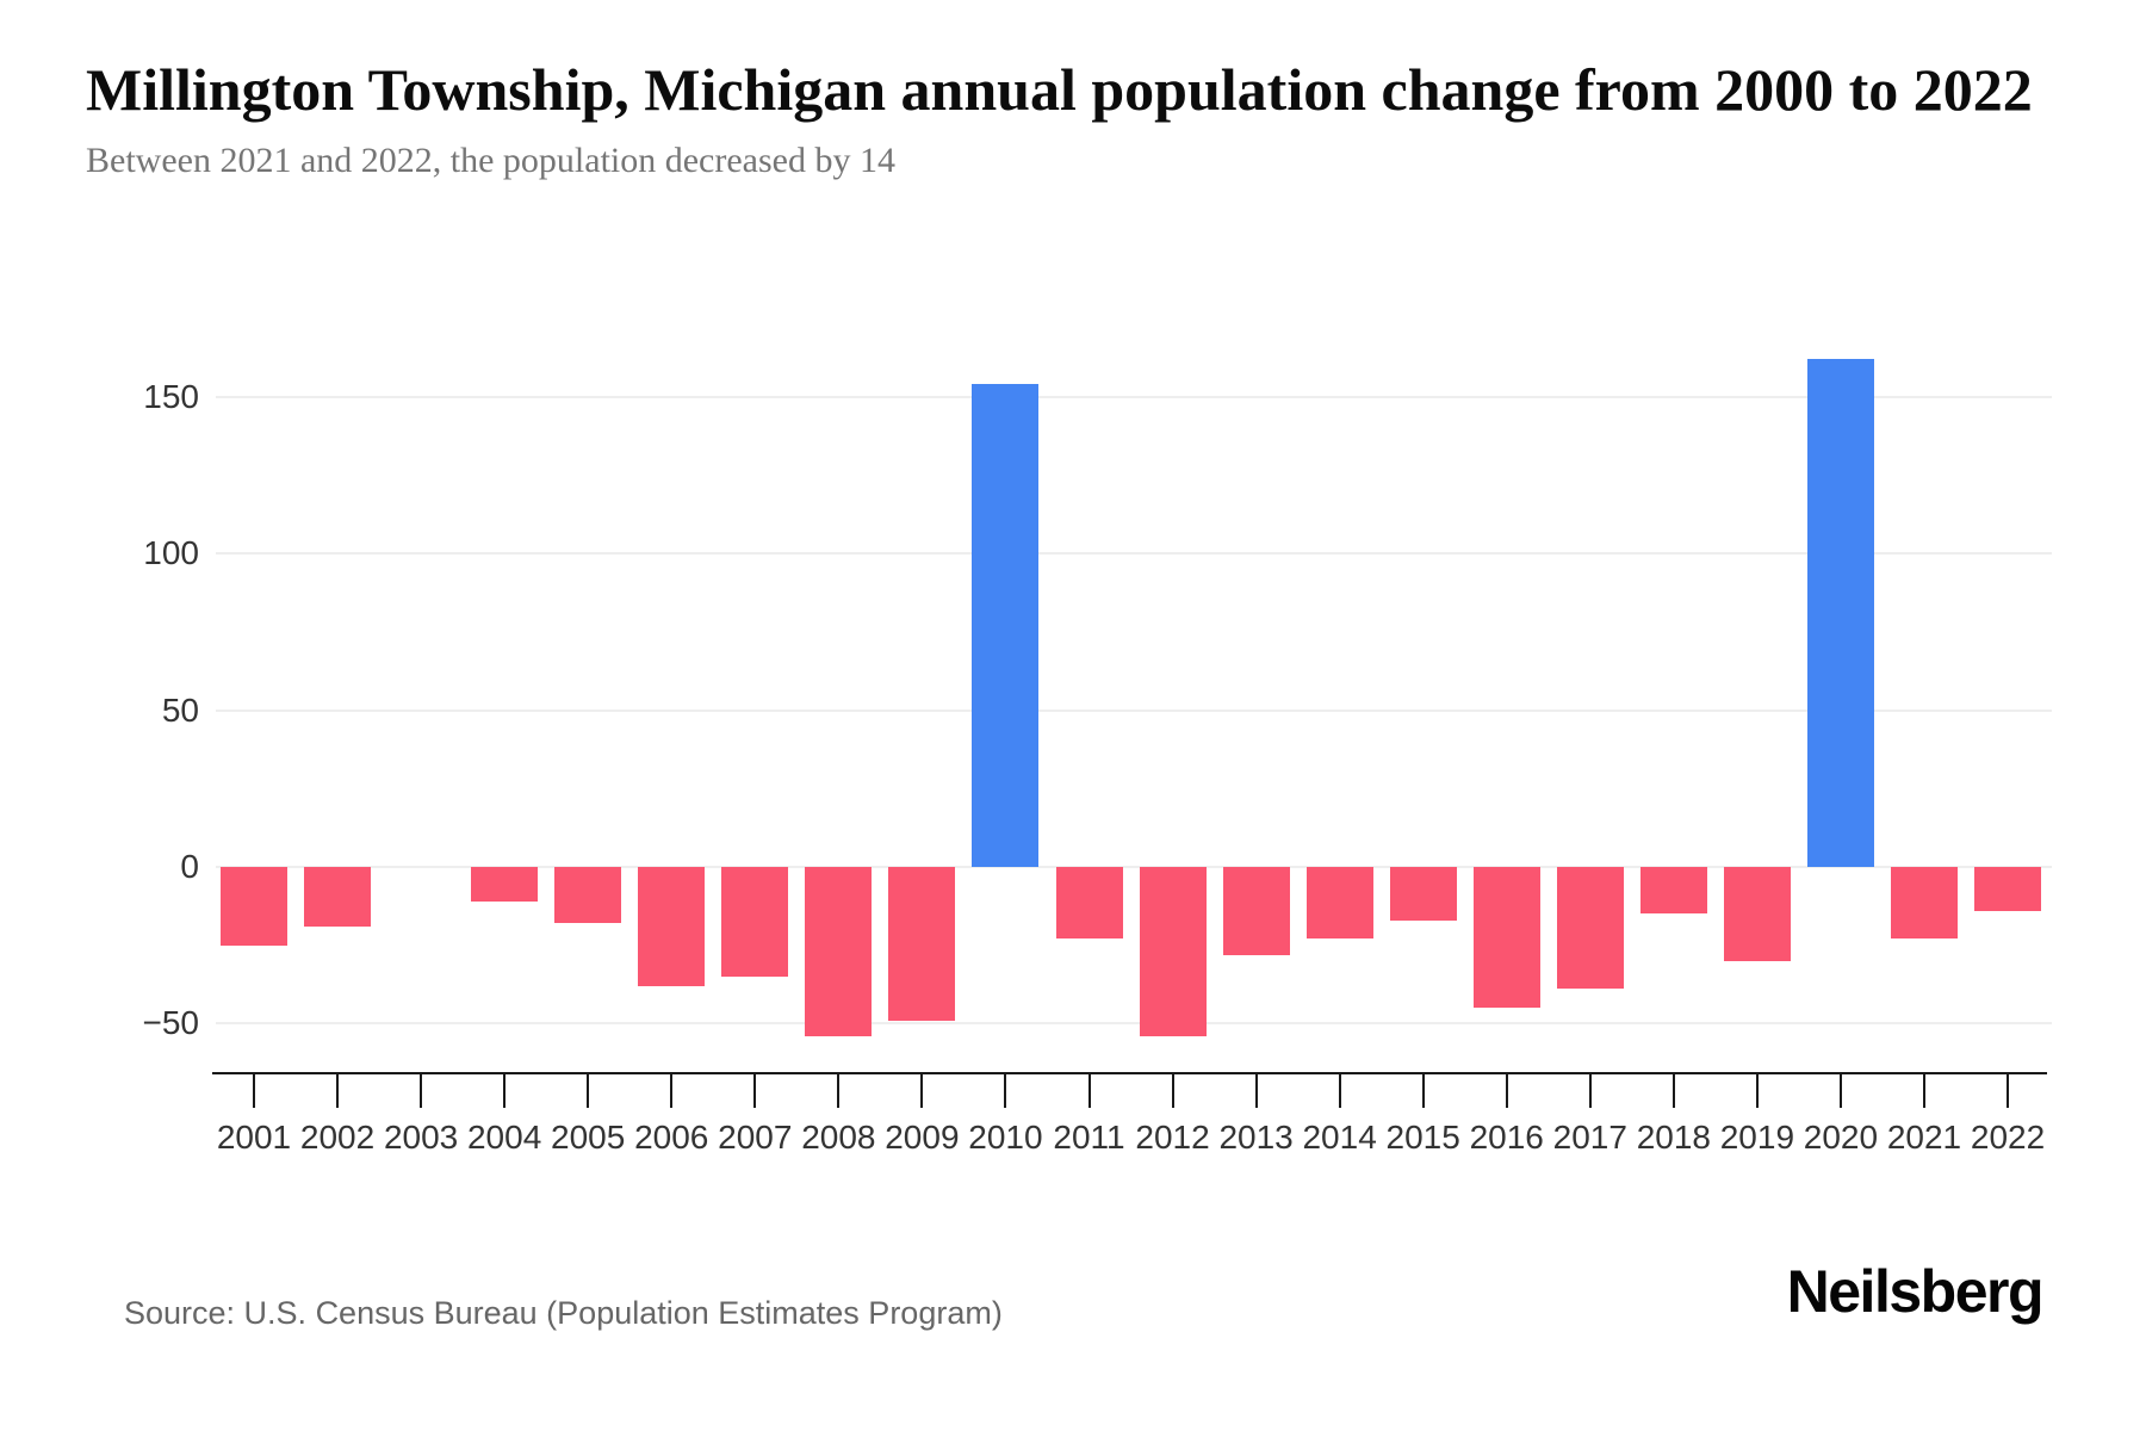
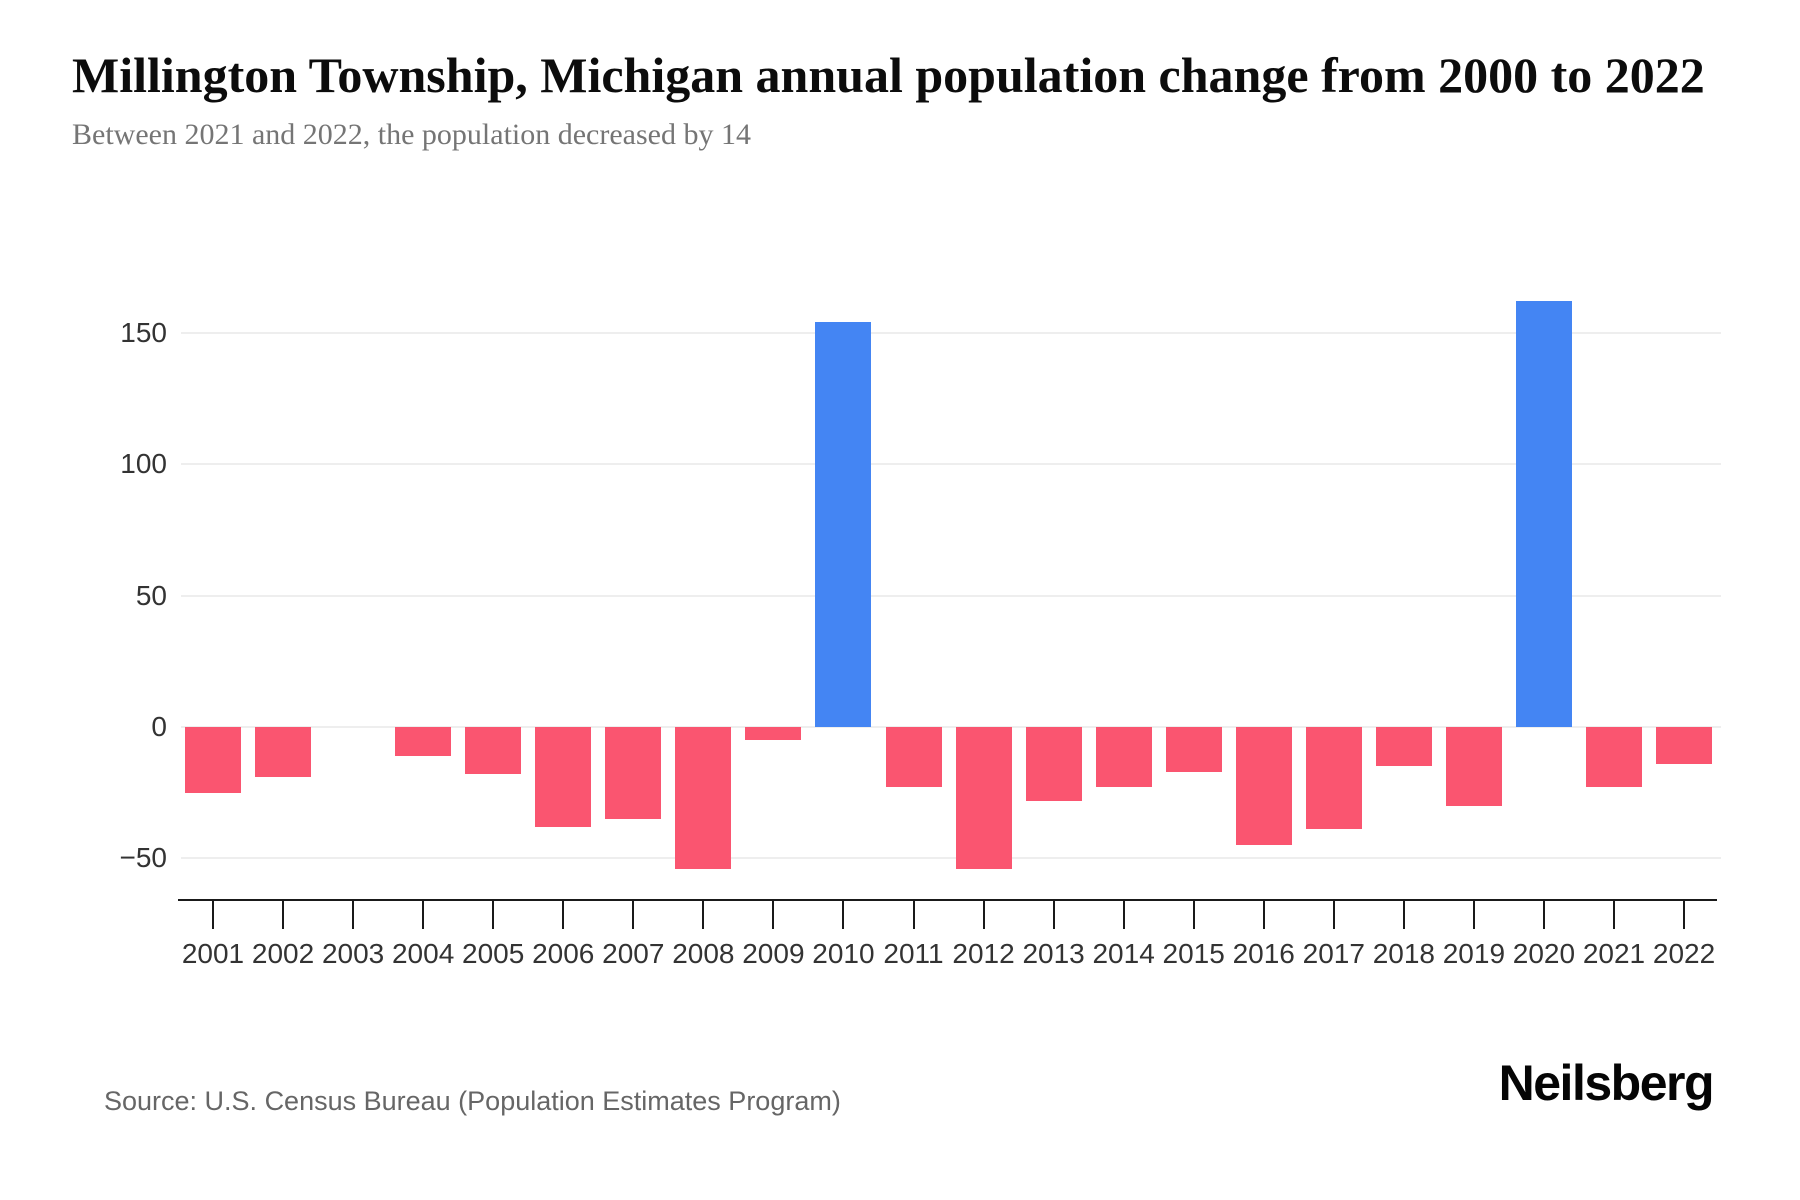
2009: -49 -> -5
